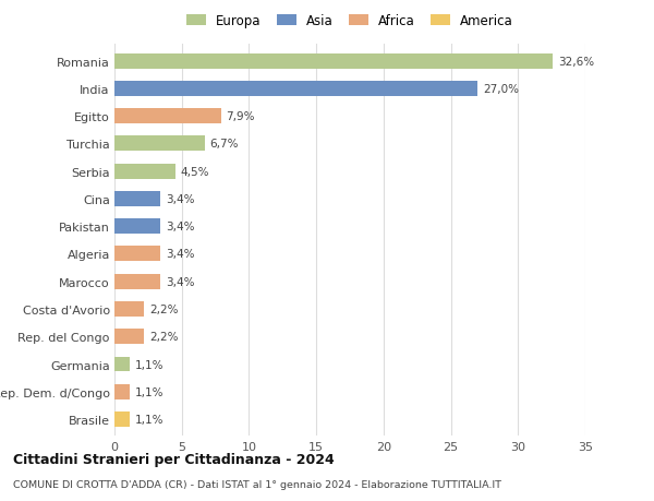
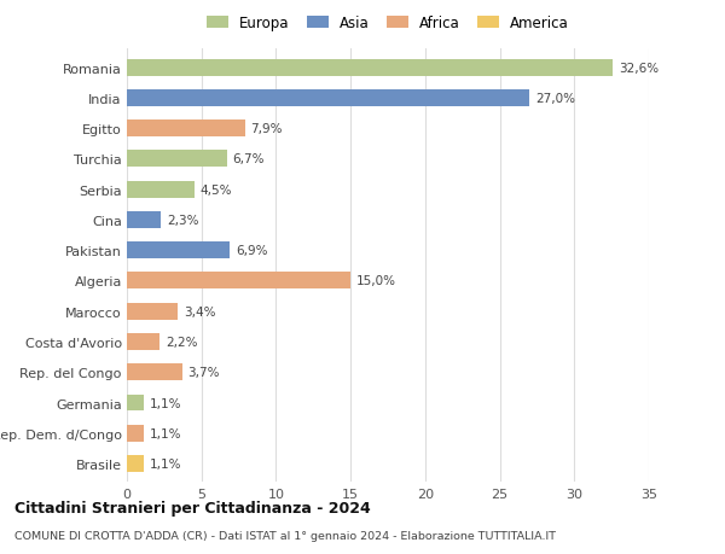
Cina: 3,4% -> 2,3%
Pakistan: 3,4% -> 6,9%
Algeria: 3,4% -> 15,0%
Rep. del Congo: 2,2% -> 3,7%
